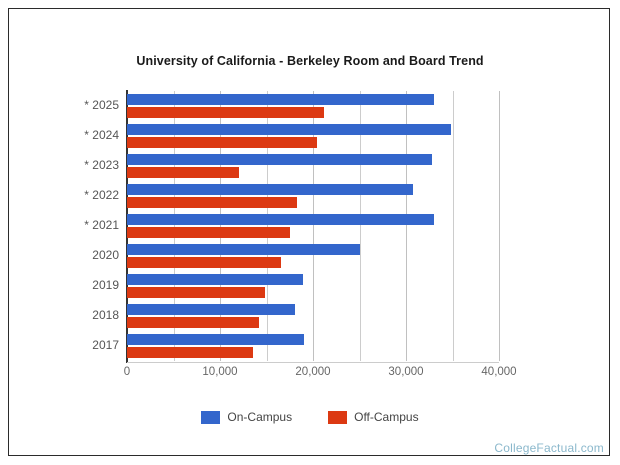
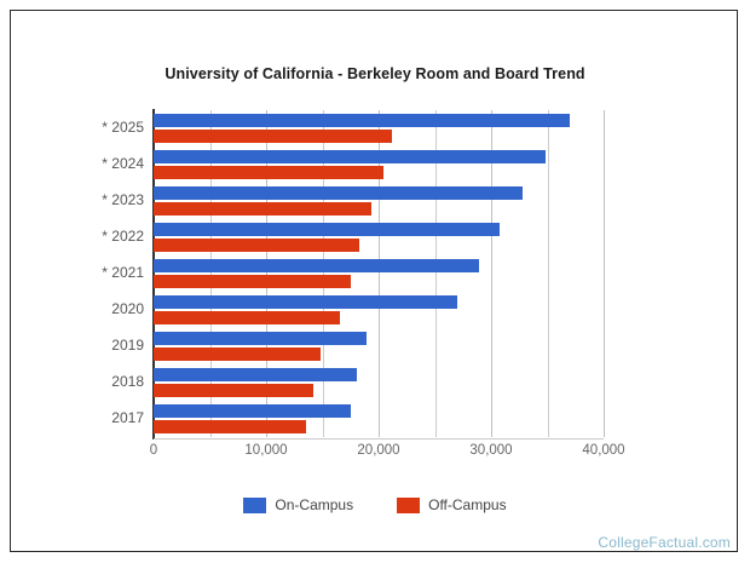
On-Campus/* 2025: 33000 -> 37000
Off-Campus/* 2023: 12000 -> 19000
On-Campus/* 2021: 33000 -> 29000
On-Campus/2020: 25000 -> 27000
On-Campus/2017: 19000 -> 18000
